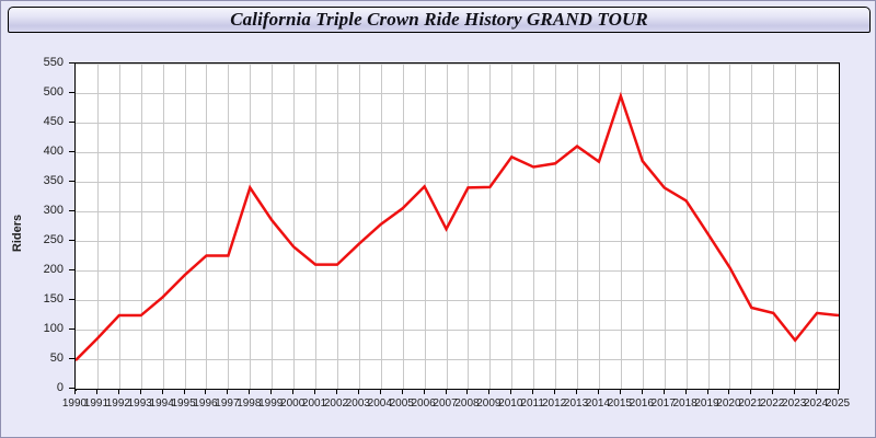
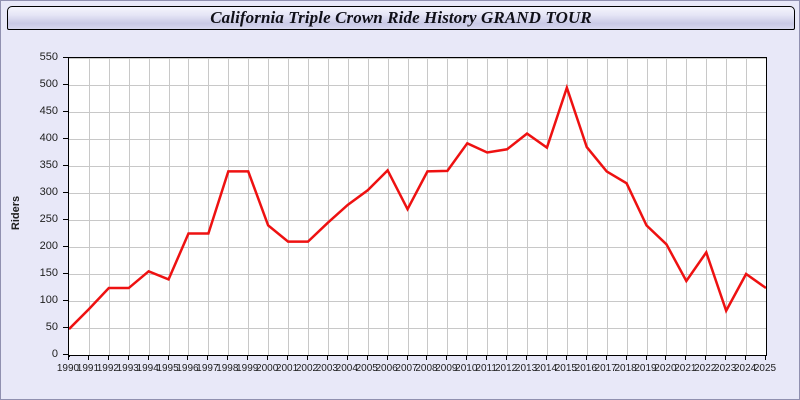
1995: 190 -> 140
1999: 280 -> 340
2019: 260 -> 240
2022: 130 -> 190
2024: 130 -> 150
